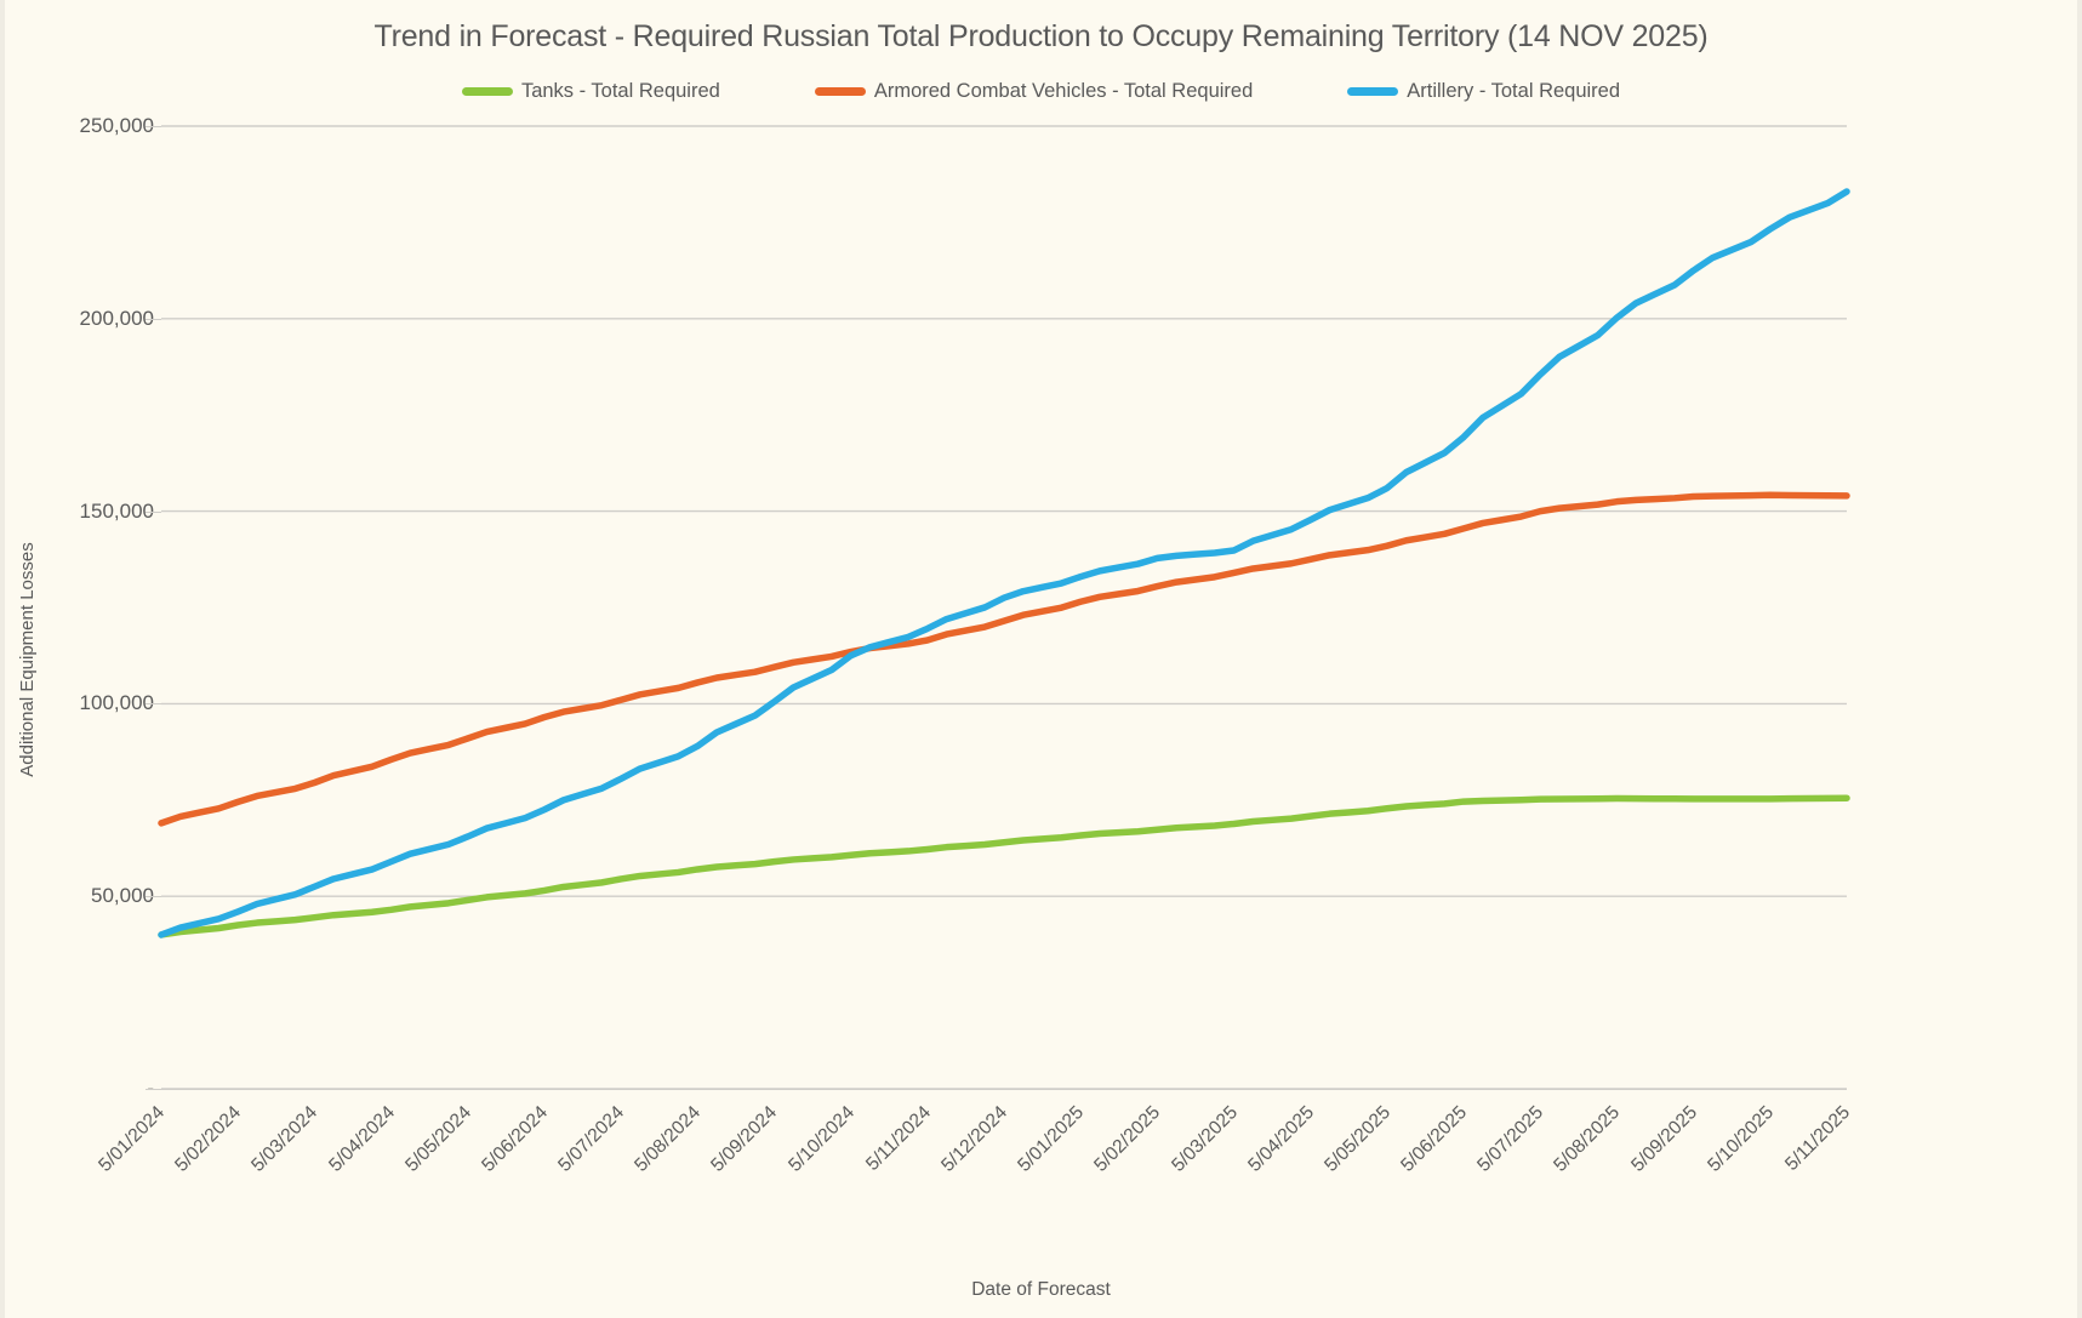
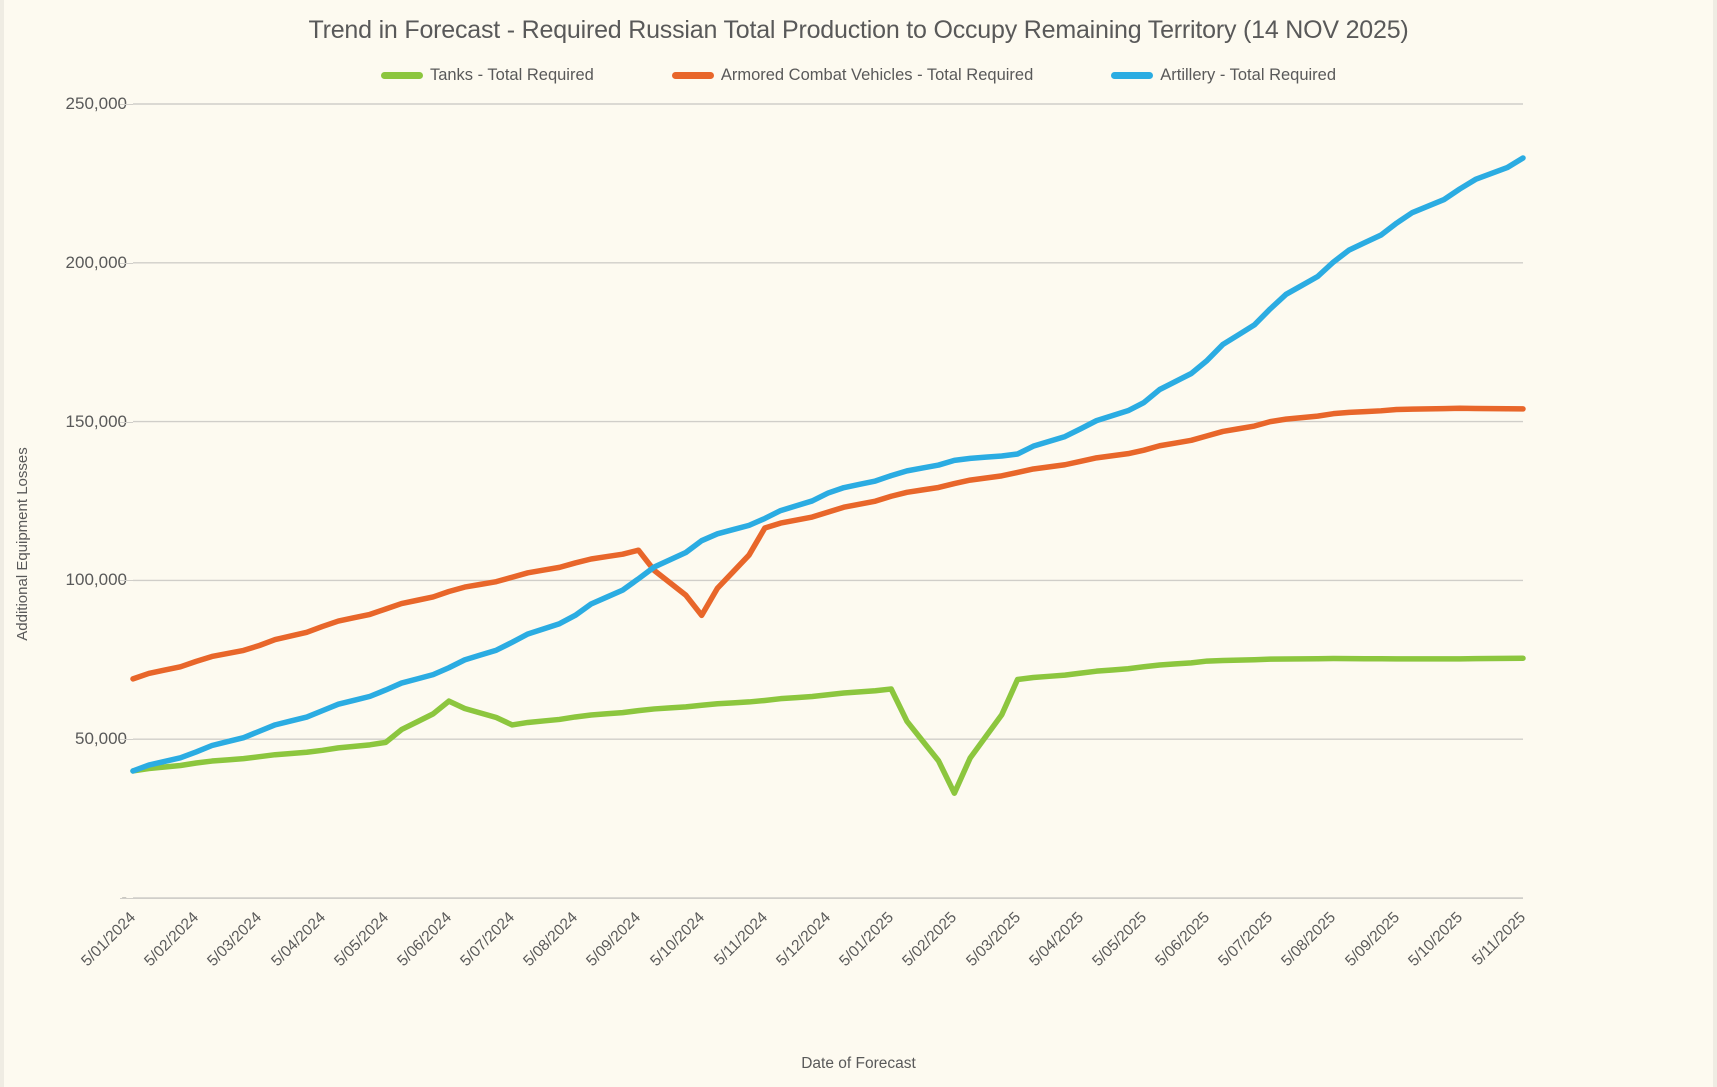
Tanks - Total Required/5/06/2024: 52000 -> 62000
Armored Combat Vehicles - Total Required/5/10/2024: 114000 -> 89000
Tanks - Total Required/5/02/2025: 67000 -> 33000
